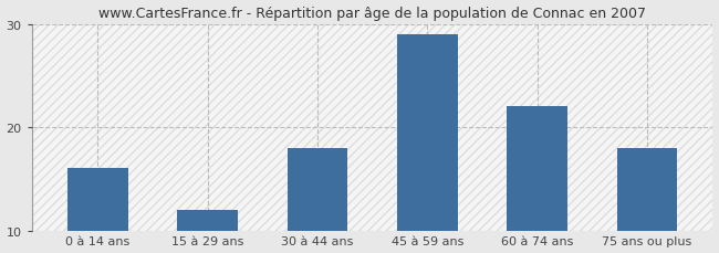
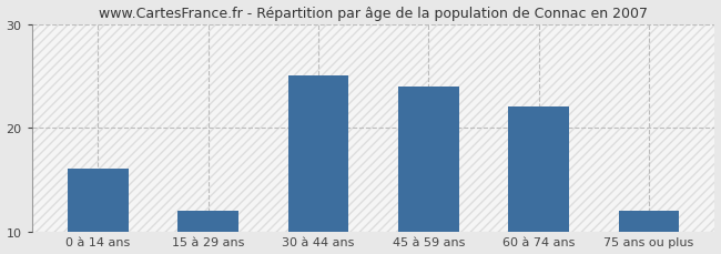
30 à 44 ans: 18 -> 25
45 à 59 ans: 29 -> 24
75 ans ou plus: 18 -> 12
